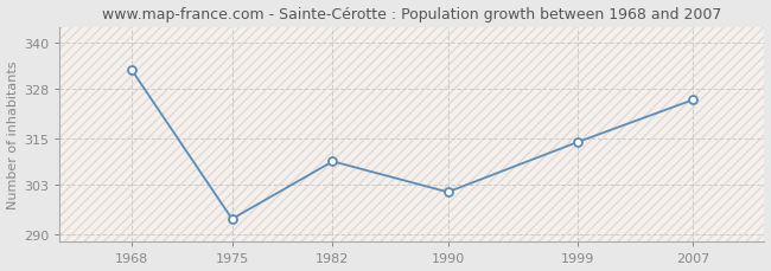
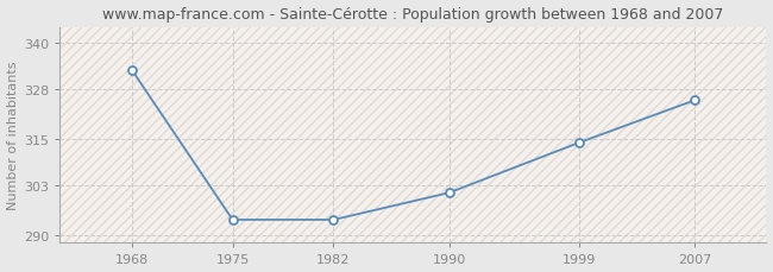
1982: 309 -> 294
